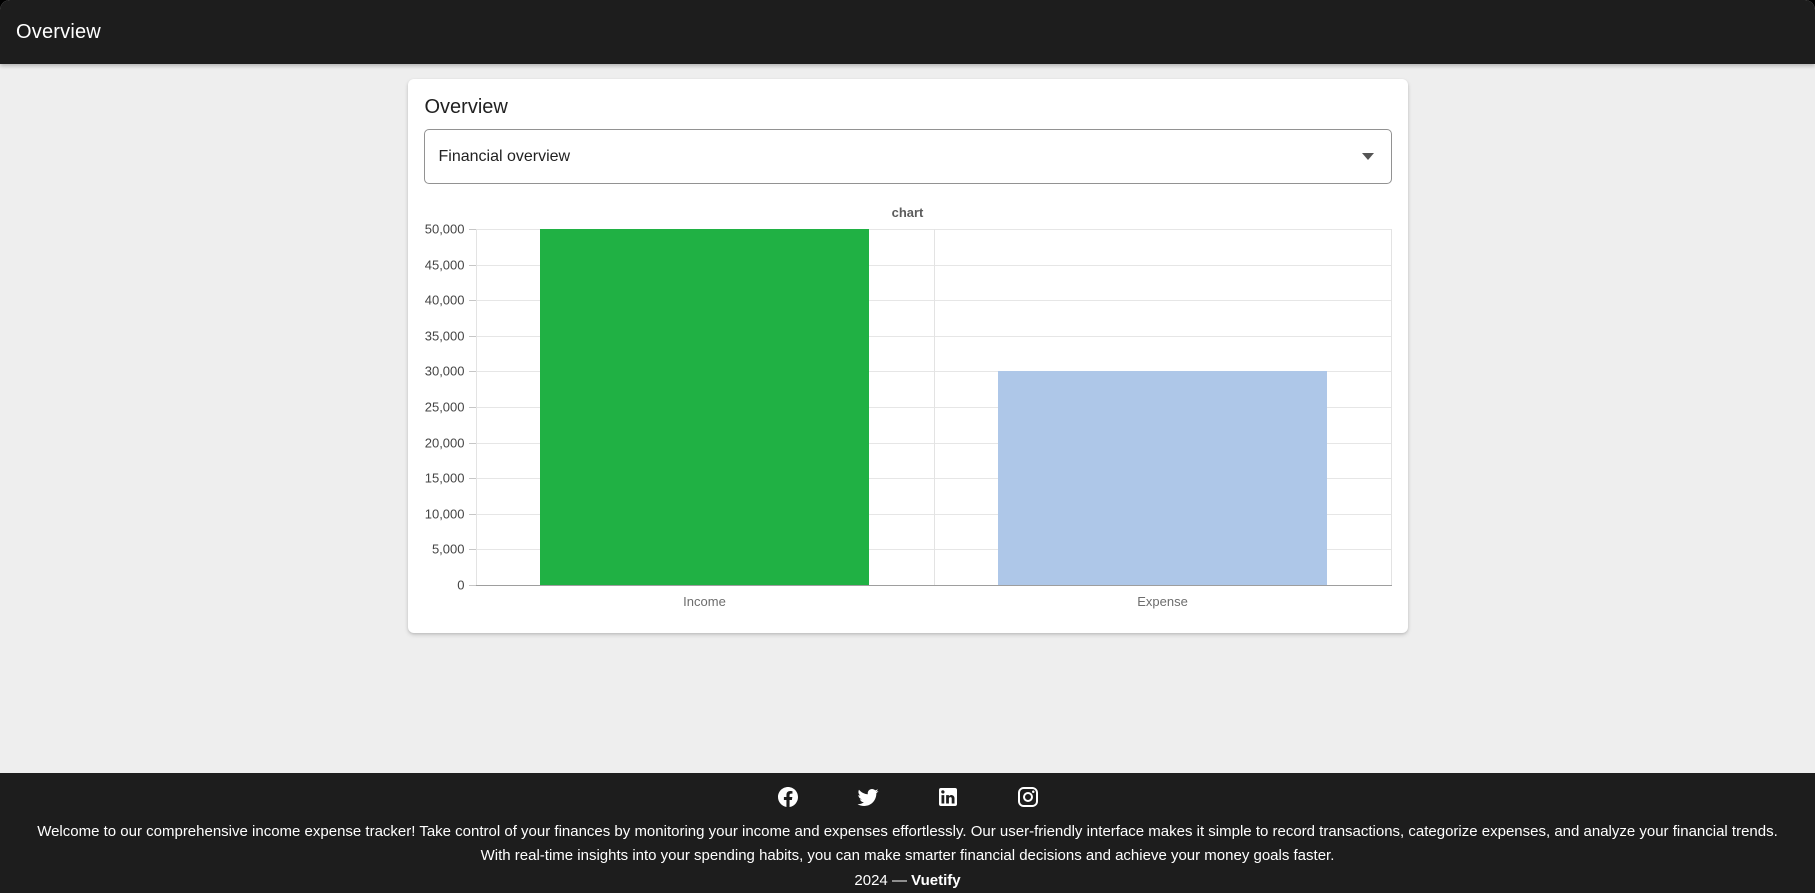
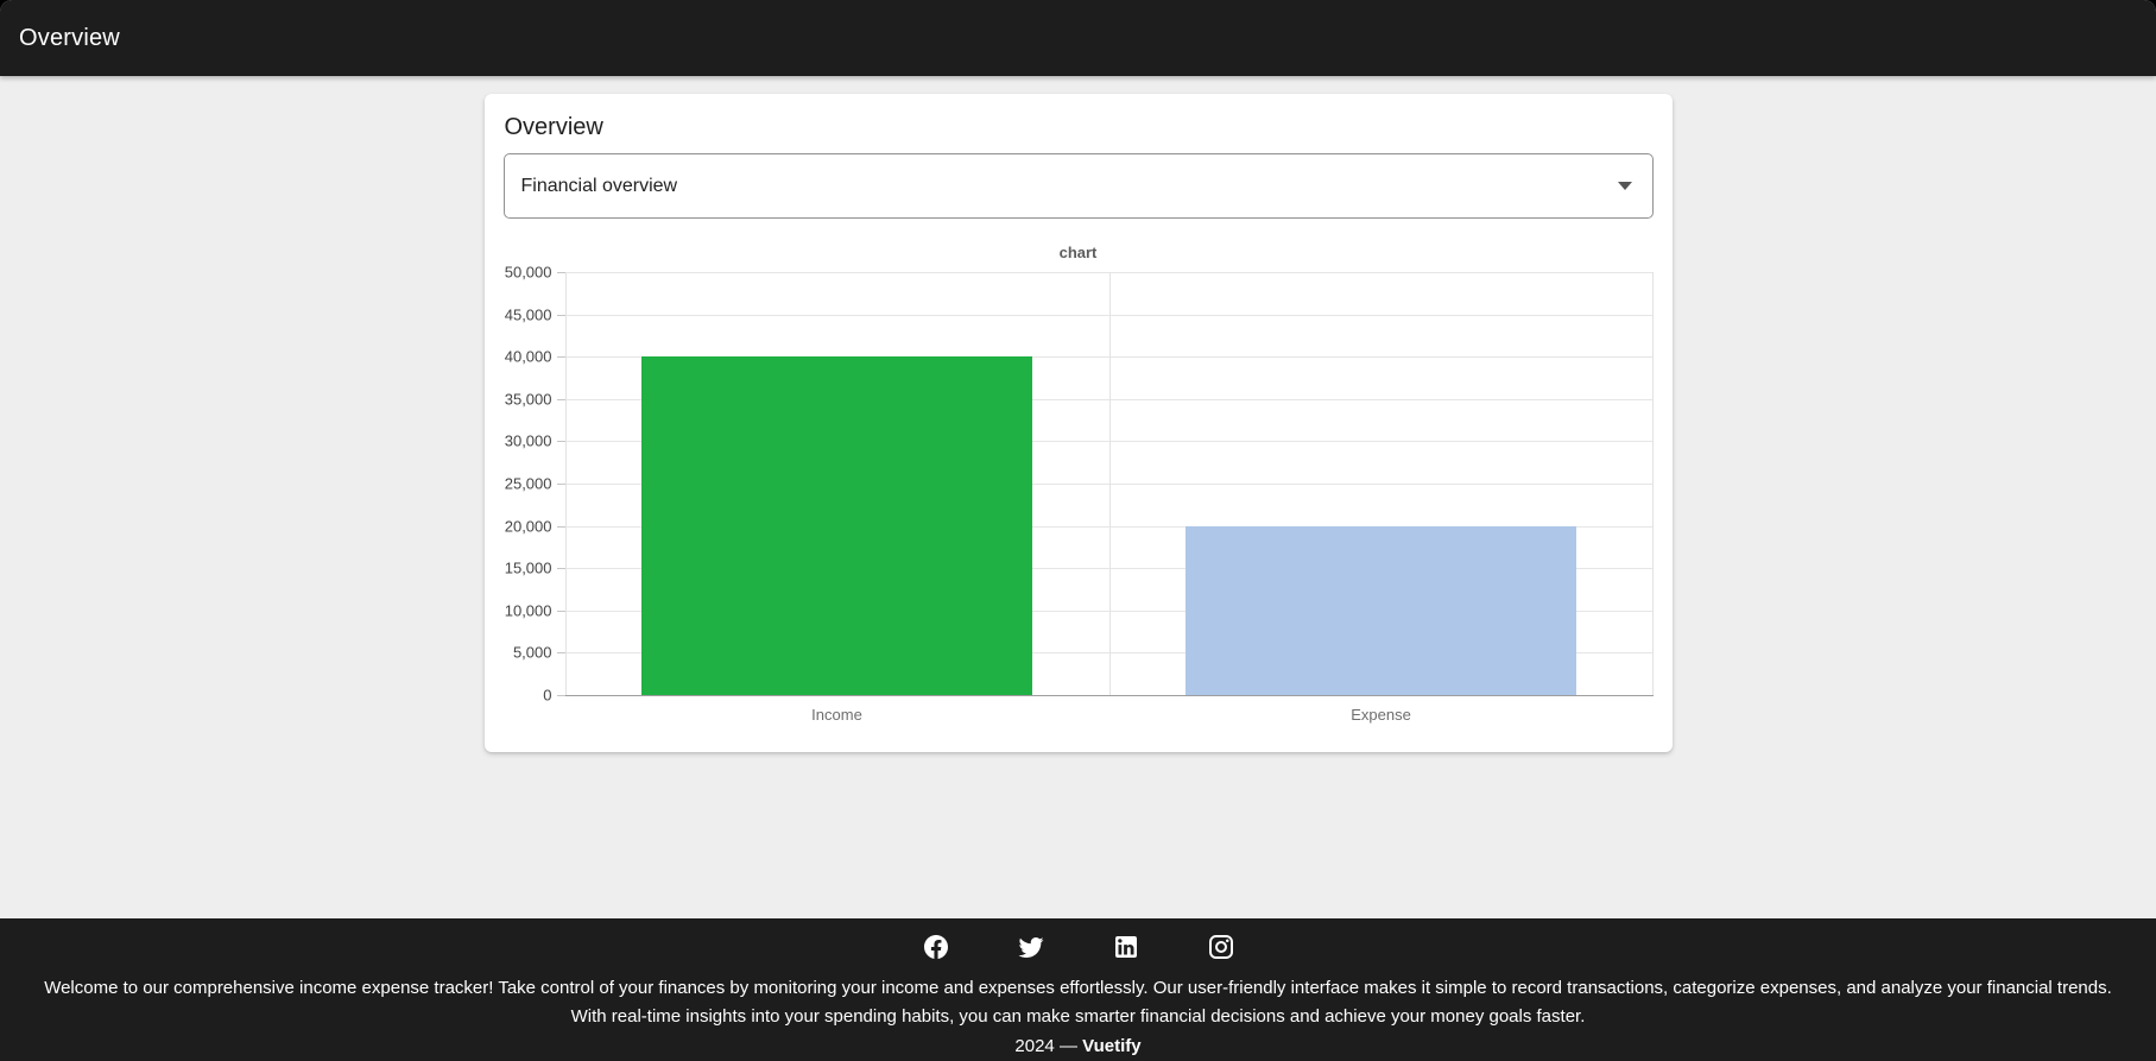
Income: 50000 -> 40000
Expense: 30000 -> 20000
